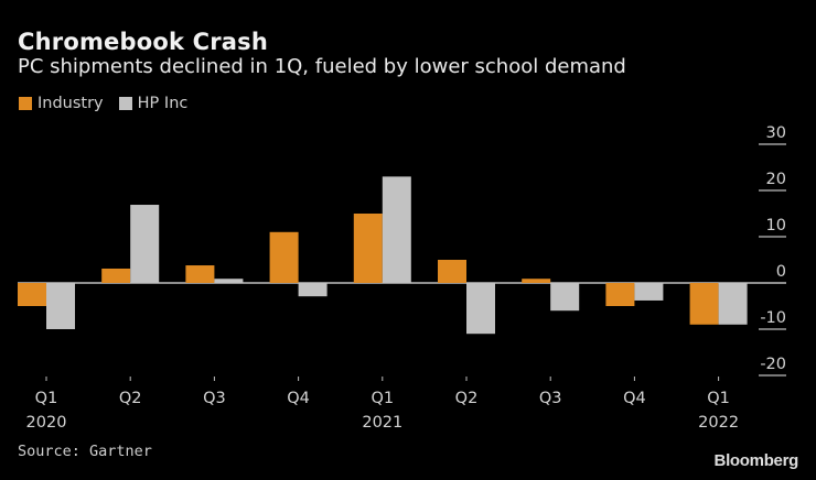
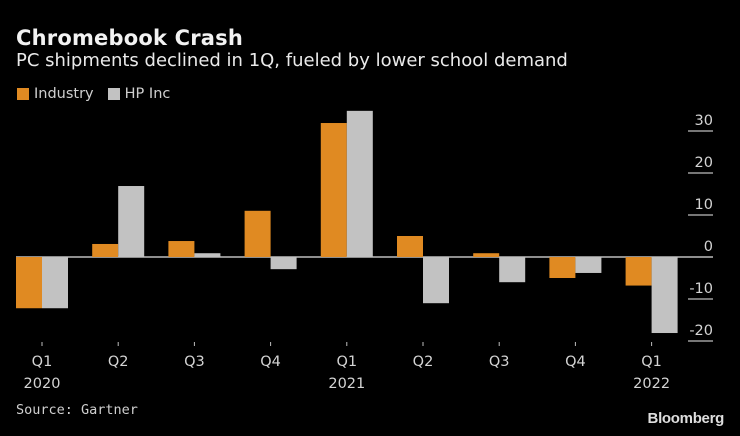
Industry/Q1 2020: -5 -> -12
HP Inc/Q1 2020: -10 -> -12
Industry/Q1 2021: 15 -> 32
HP Inc/Q1 2021: 23 -> 35
Industry/Q1 2022: -9 -> -7
HP Inc/Q1 2022: -9 -> -18
